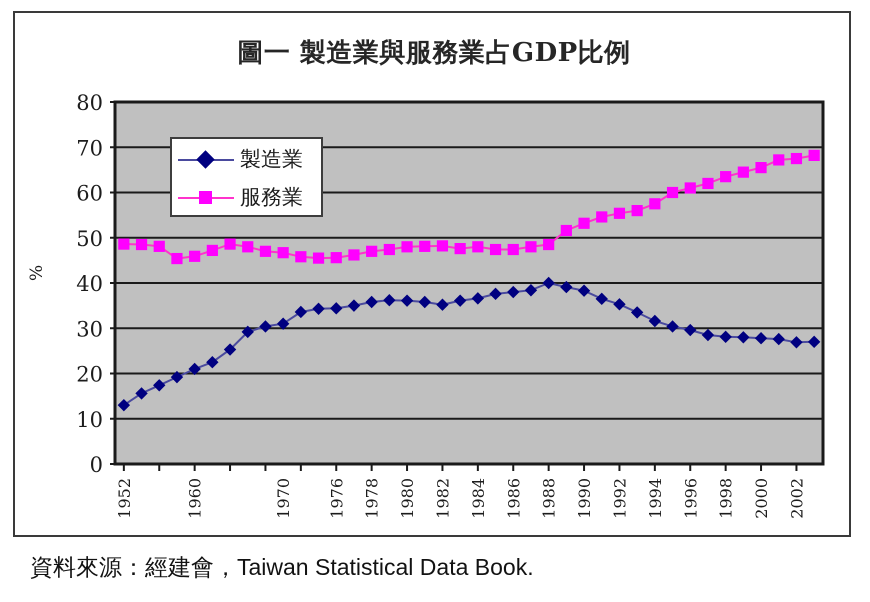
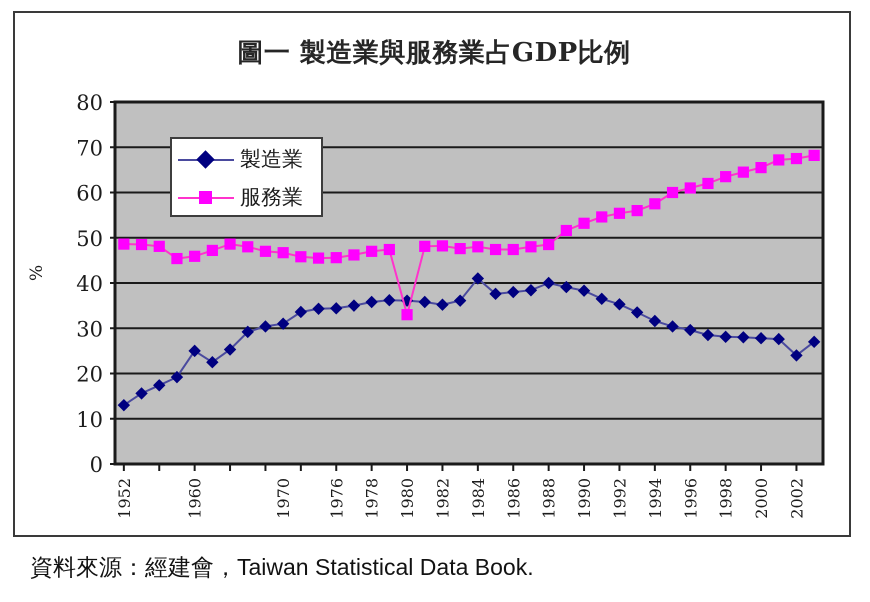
製造業/1960: 21 -> 25
服務業/1980: 48 -> 33
製造業/1984: 37 -> 41
製造業/2002: 27 -> 24
